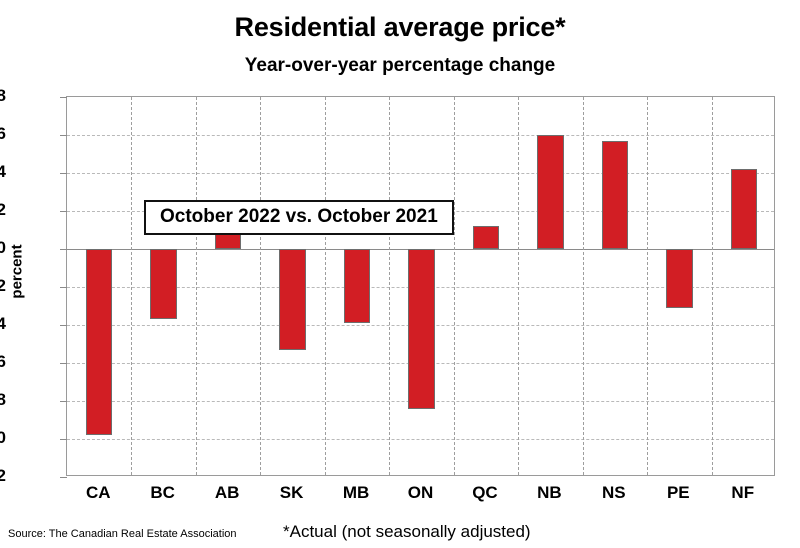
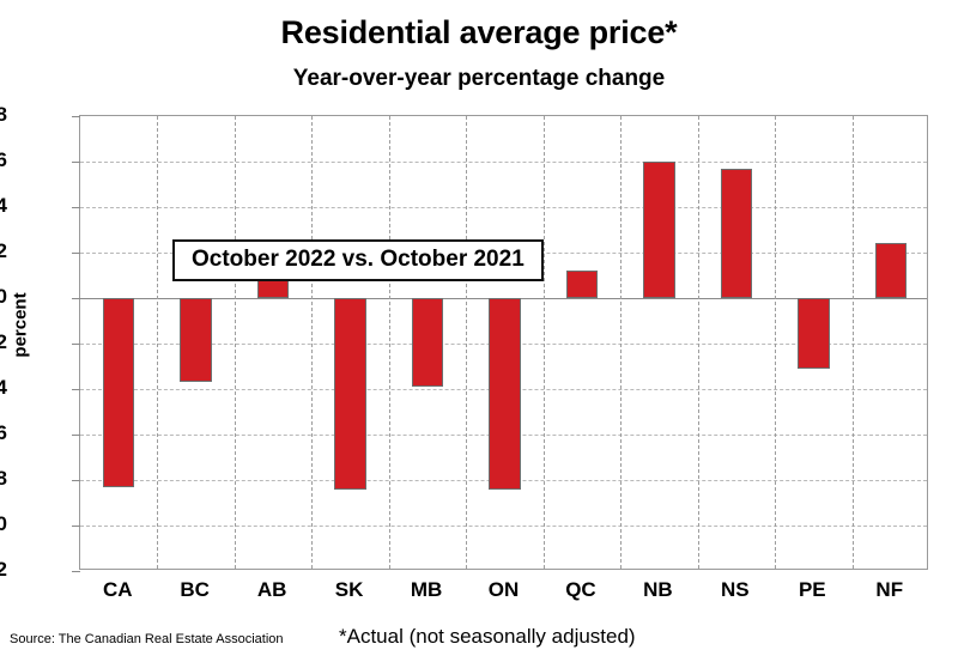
CA: -9.8 -> -8.3
SK: -5.3 -> -8.4
NF: 4.2 -> 2.4
